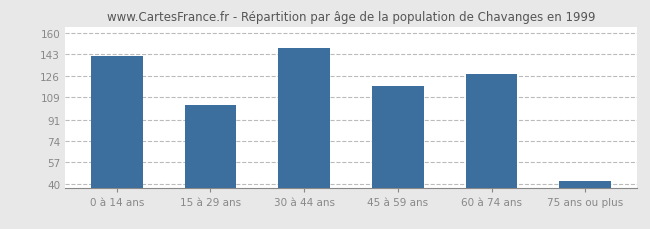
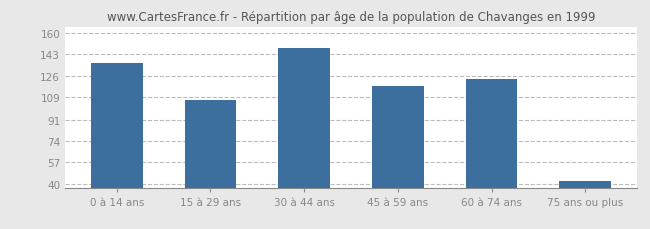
0 à 14 ans: 142 -> 136
15 à 29 ans: 103 -> 107
60 à 74 ans: 127 -> 123
